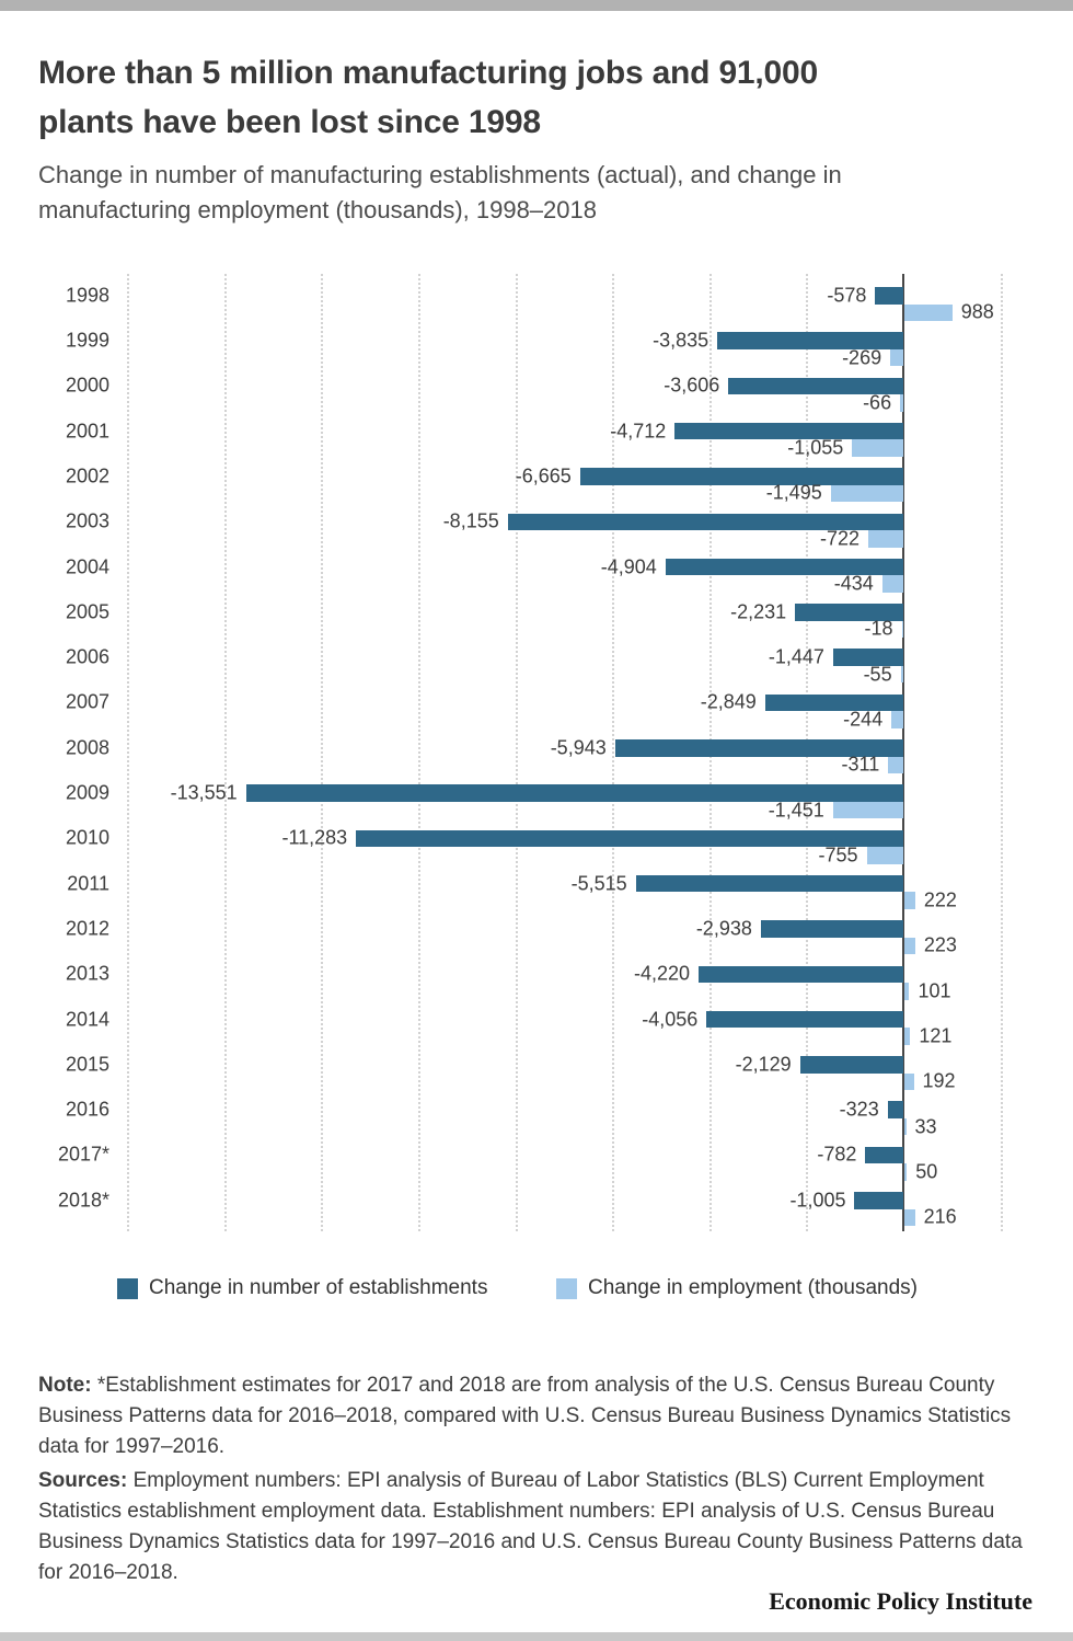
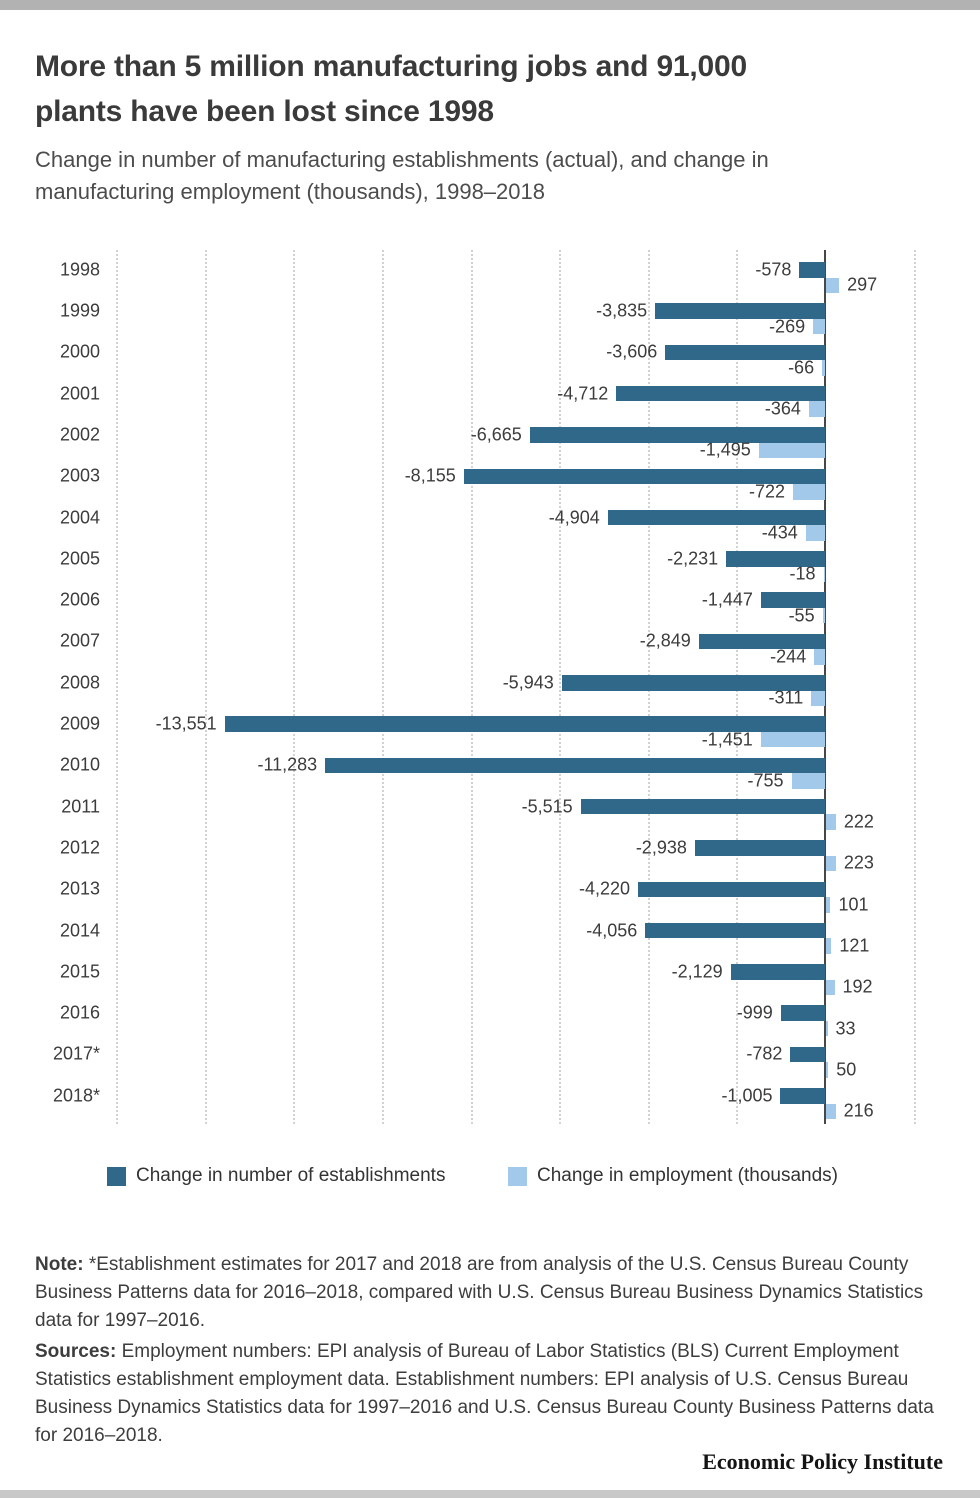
Change in employment (thousands)/1998: 988 -> 297
Change in employment (thousands)/2001: -1,055 -> -364
Change in number of establishments/2016: -323 -> -999
